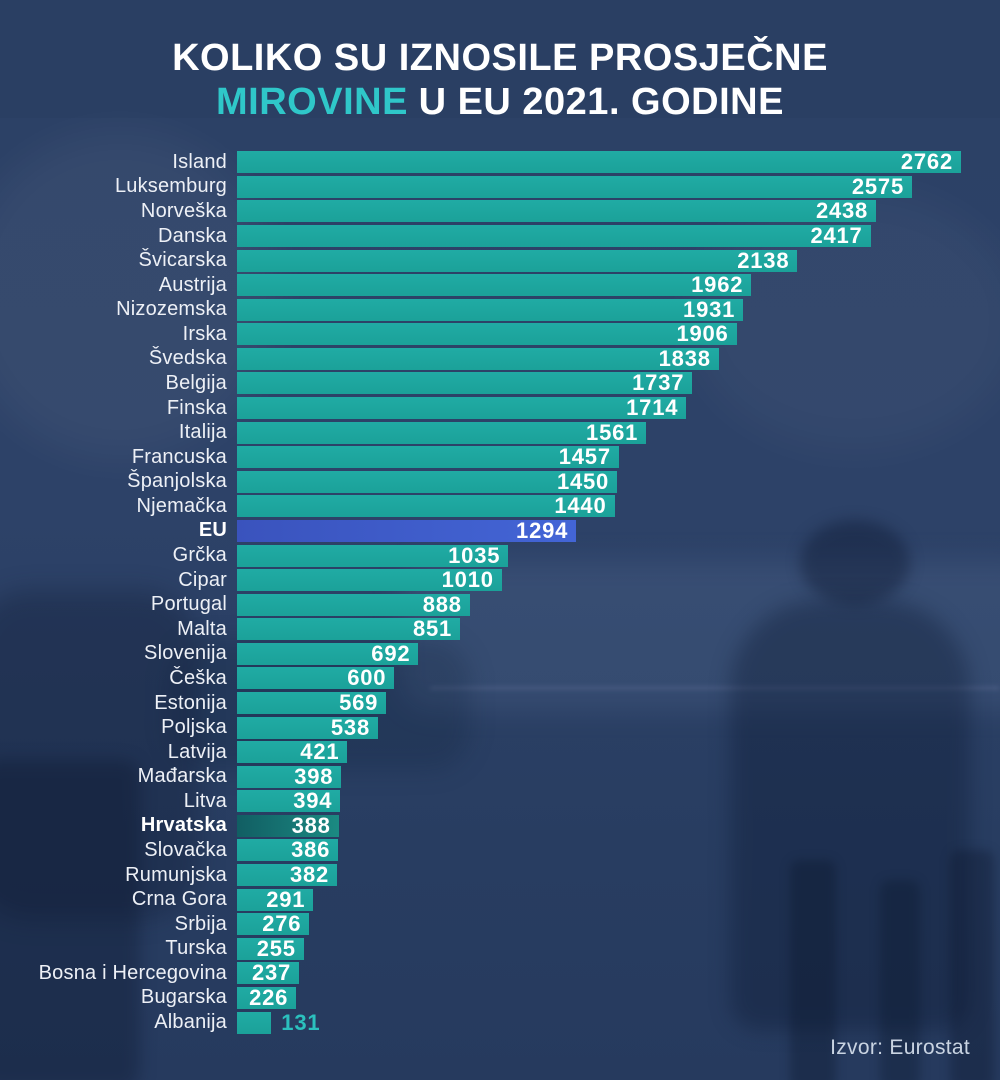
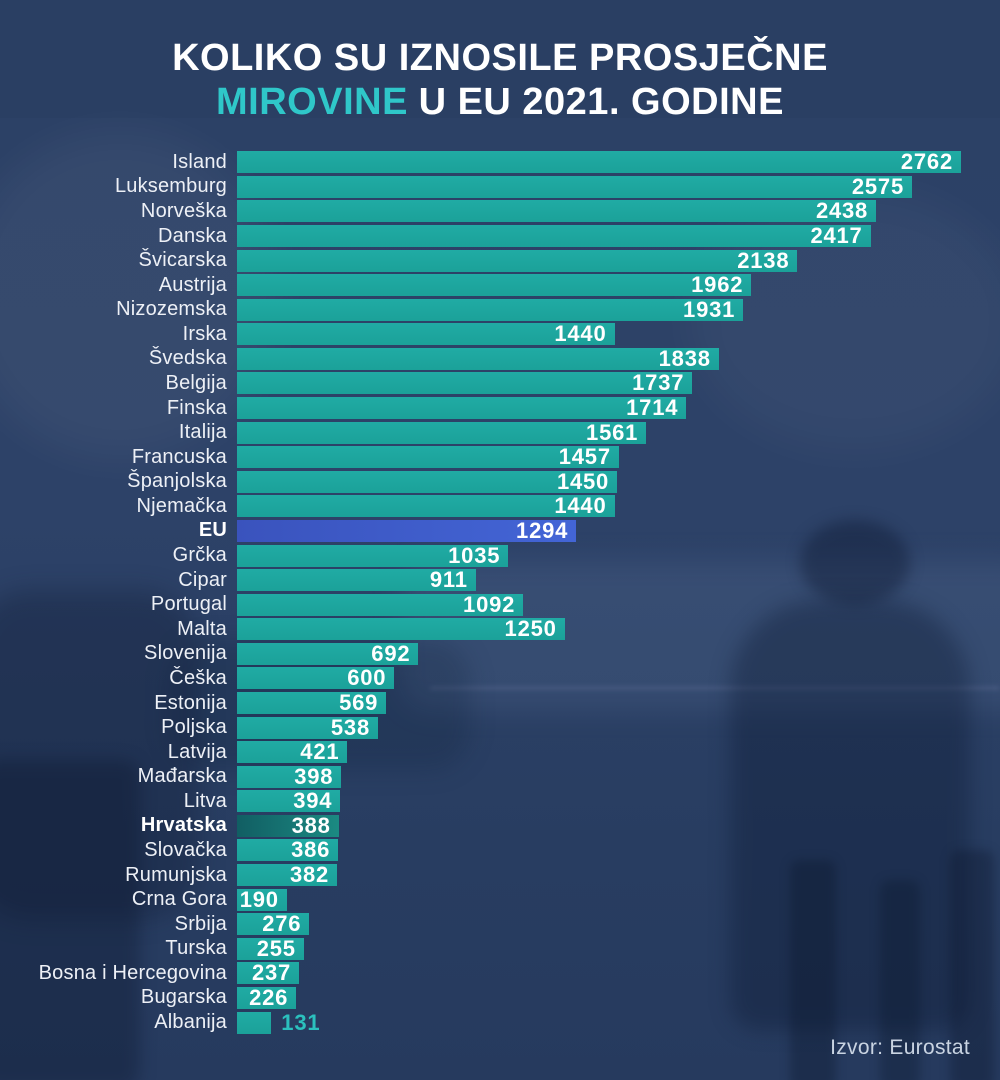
Irska: 1906 -> 1440
Cipar: 1010 -> 911
Portugal: 888 -> 1092
Malta: 851 -> 1250
Crna Gora: 291 -> 190
